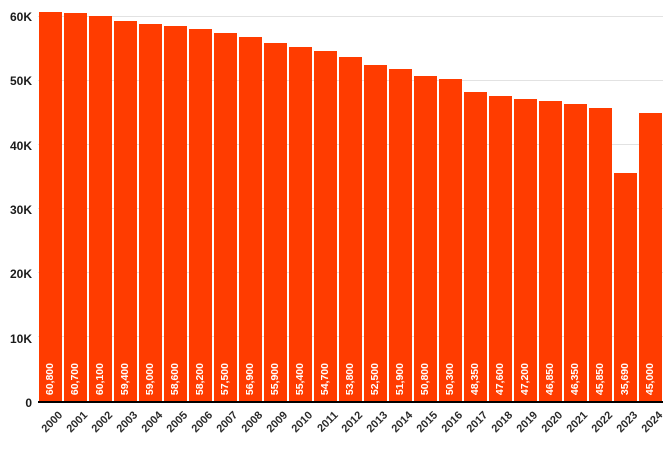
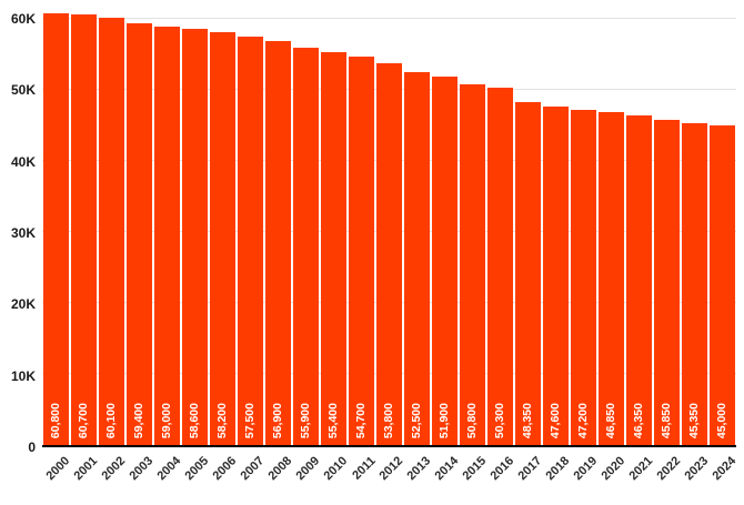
2023: 35,690 -> 45,350
